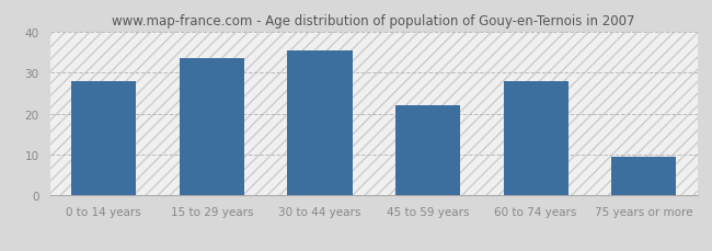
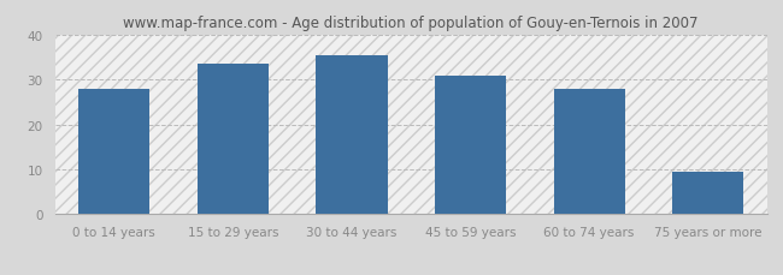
45 to 59 years: 22.0 -> 31.0
